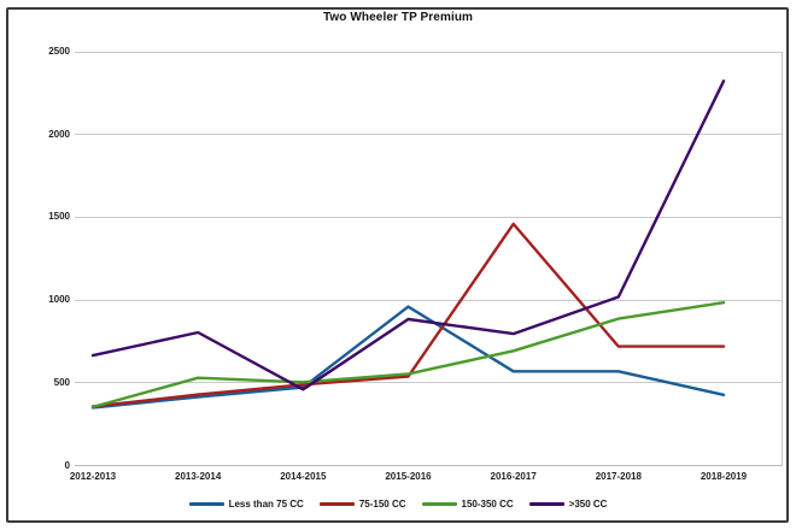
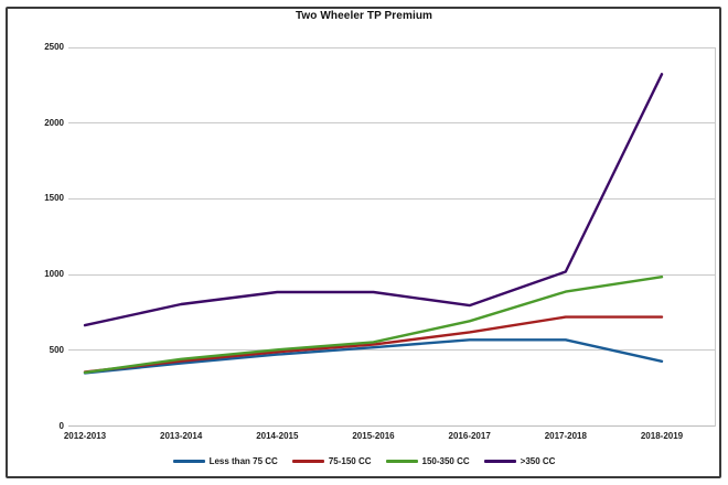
150-350 CC/2013-2014: 530 -> 440
>350 CC/2014-2015: 460 -> 880
Less than 75 CC/2015-2016: 960 -> 520
75-150 CC/2016-2017: 1460 -> 620
